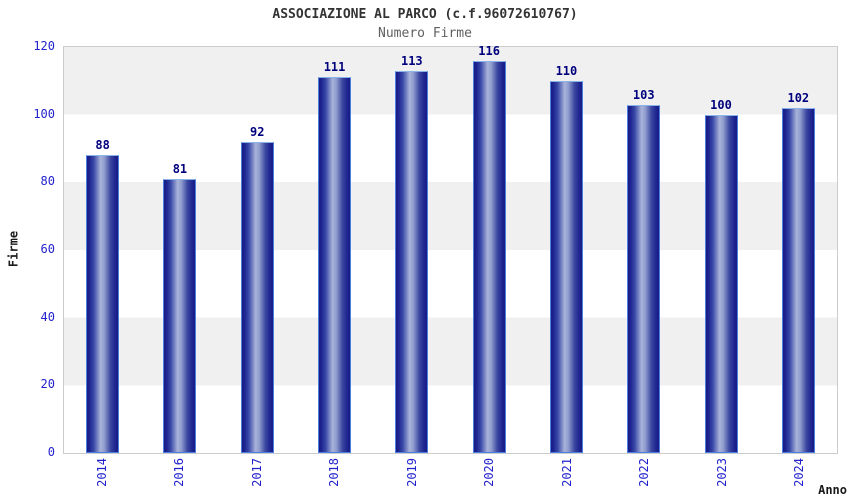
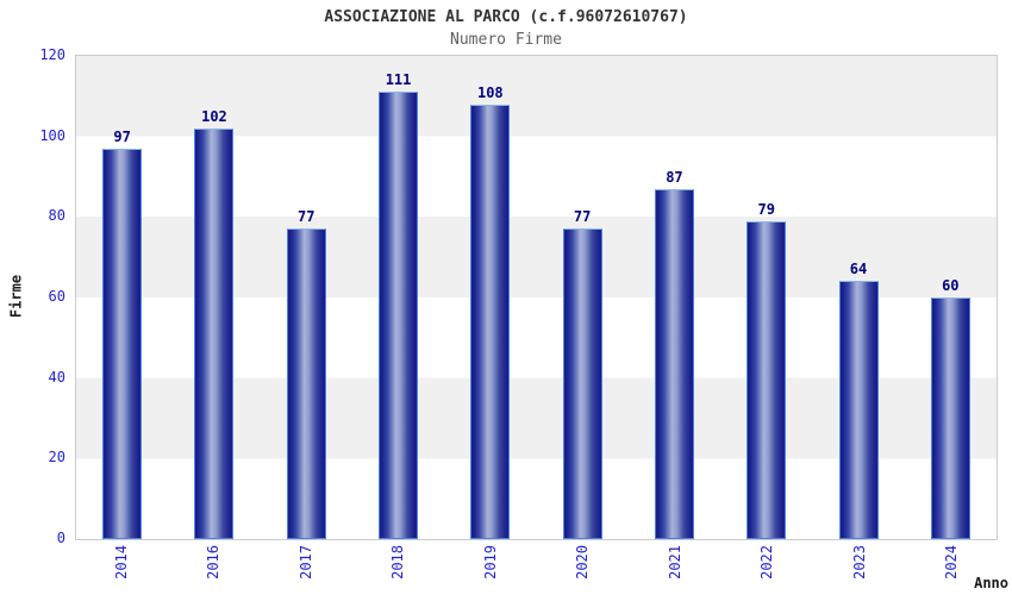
2014: 88 -> 97
2016: 81 -> 102
2017: 92 -> 77
2019: 113 -> 108
2020: 116 -> 77
2021: 110 -> 87
2022: 103 -> 79
2023: 100 -> 64
2024: 102 -> 60
